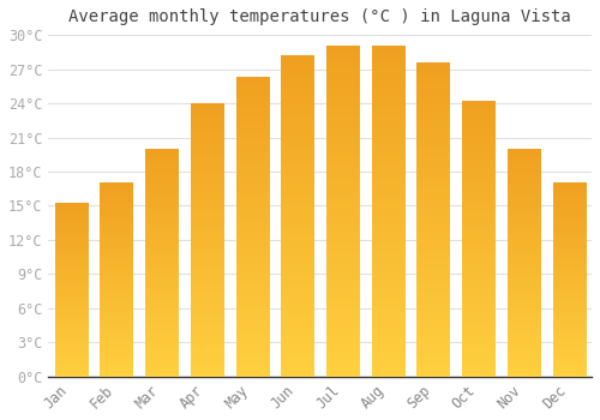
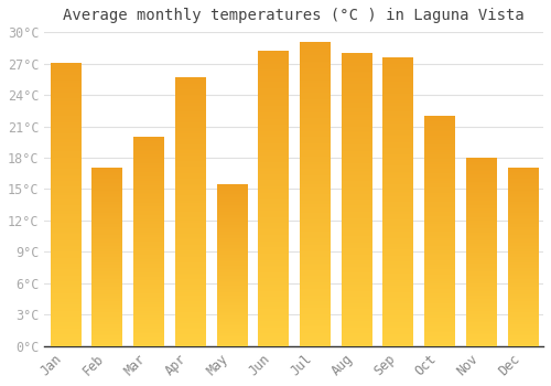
Jan: 15.2°C -> 27.0°C
Apr: 24.0°C -> 25.6°C
May: 26.3°C -> 15.4°C
Aug: 29.0°C -> 28.0°C
Oct: 24.2°C -> 22.0°C
Nov: 20.0°C -> 18.0°C
